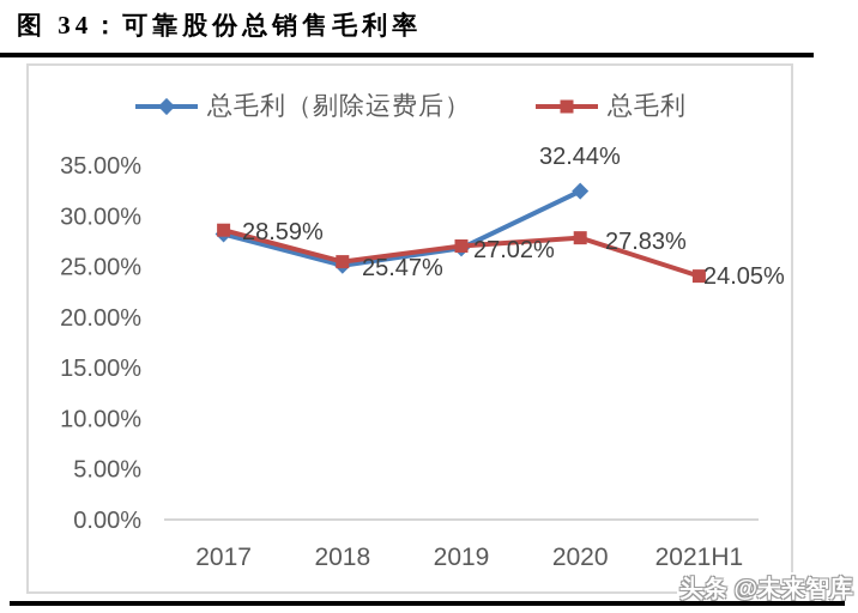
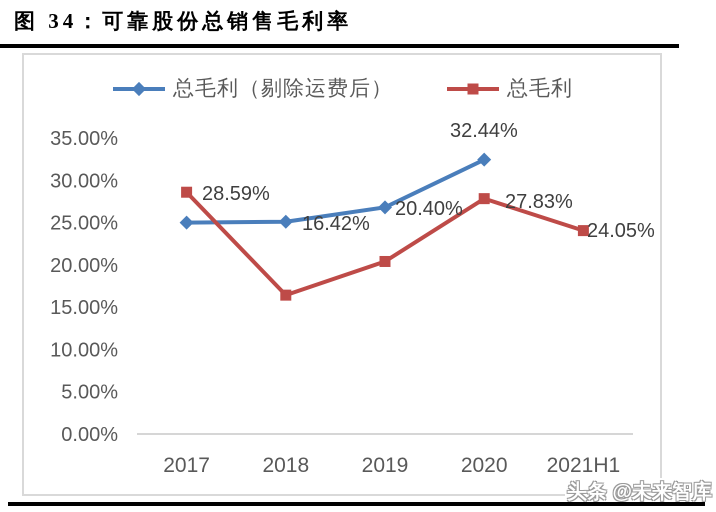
总毛利（剔除运费后）/2017: 28% -> 25%
总毛利/2018: 25.47% -> 16.42%
总毛利/2019: 27.02% -> 20.40%
